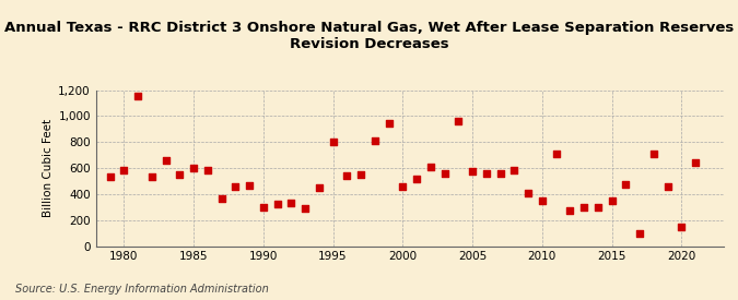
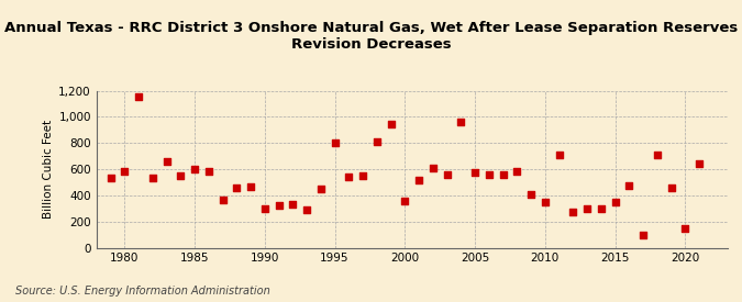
2000: 460 -> 360
